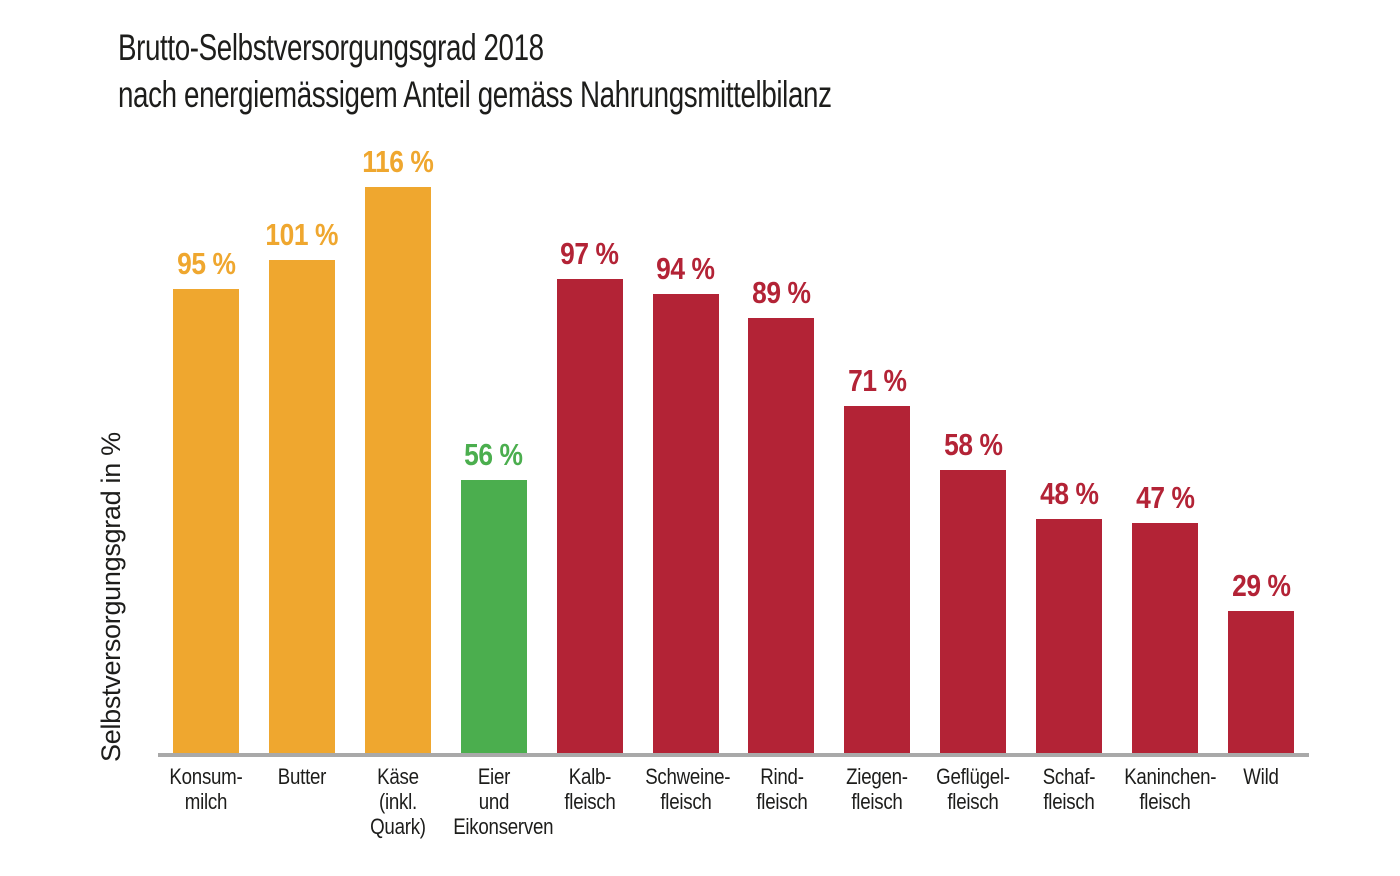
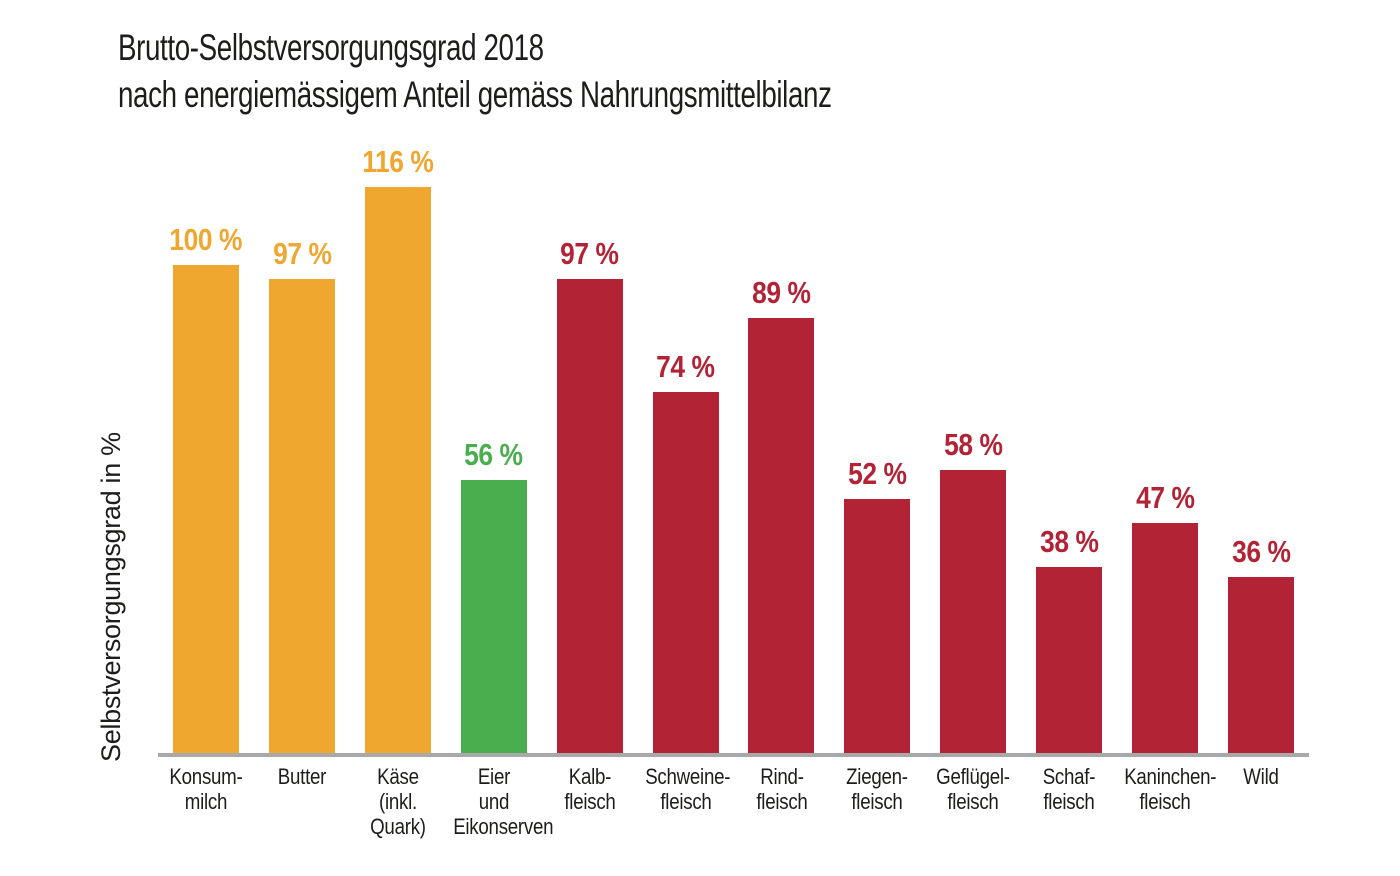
Konsum- milch: 95 -> 100
Butter: 101 -> 97
Schweine- fleisch: 94 -> 74
Ziegen- fleisch: 71 -> 52
Schaf- fleisch: 48 -> 38
Wild: 29 -> 36
